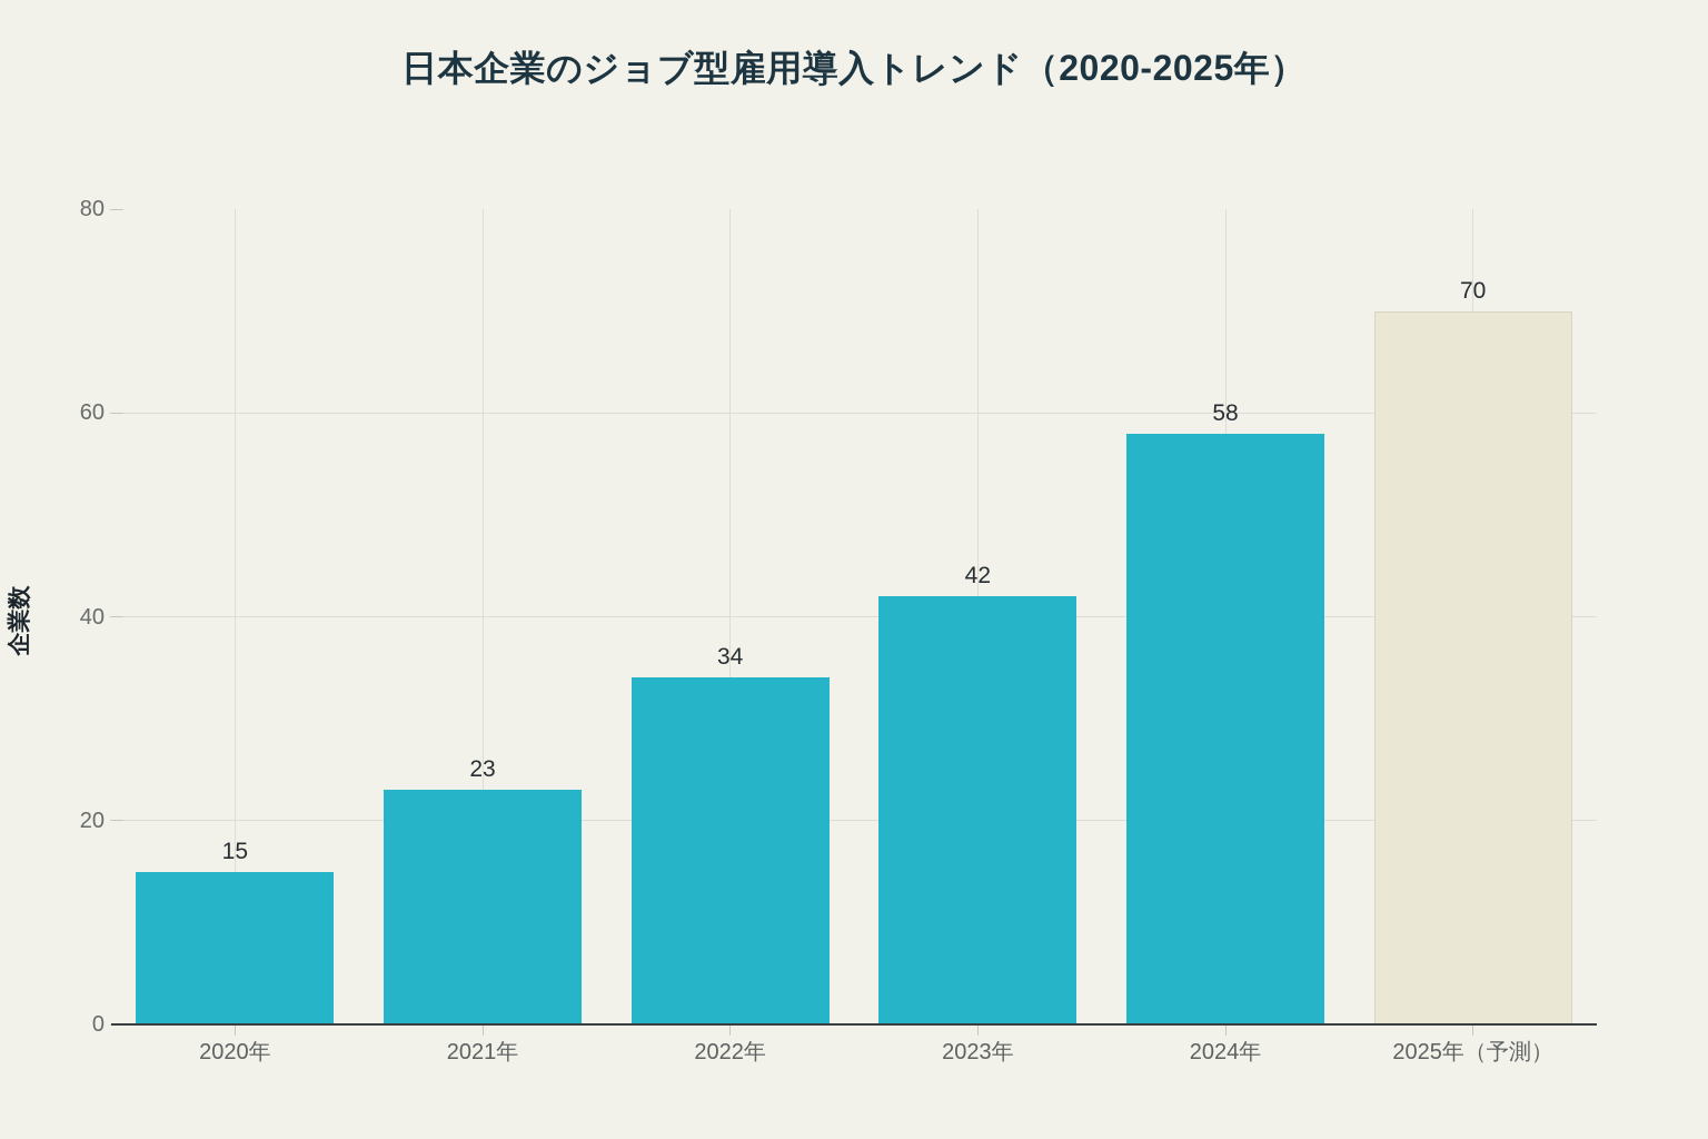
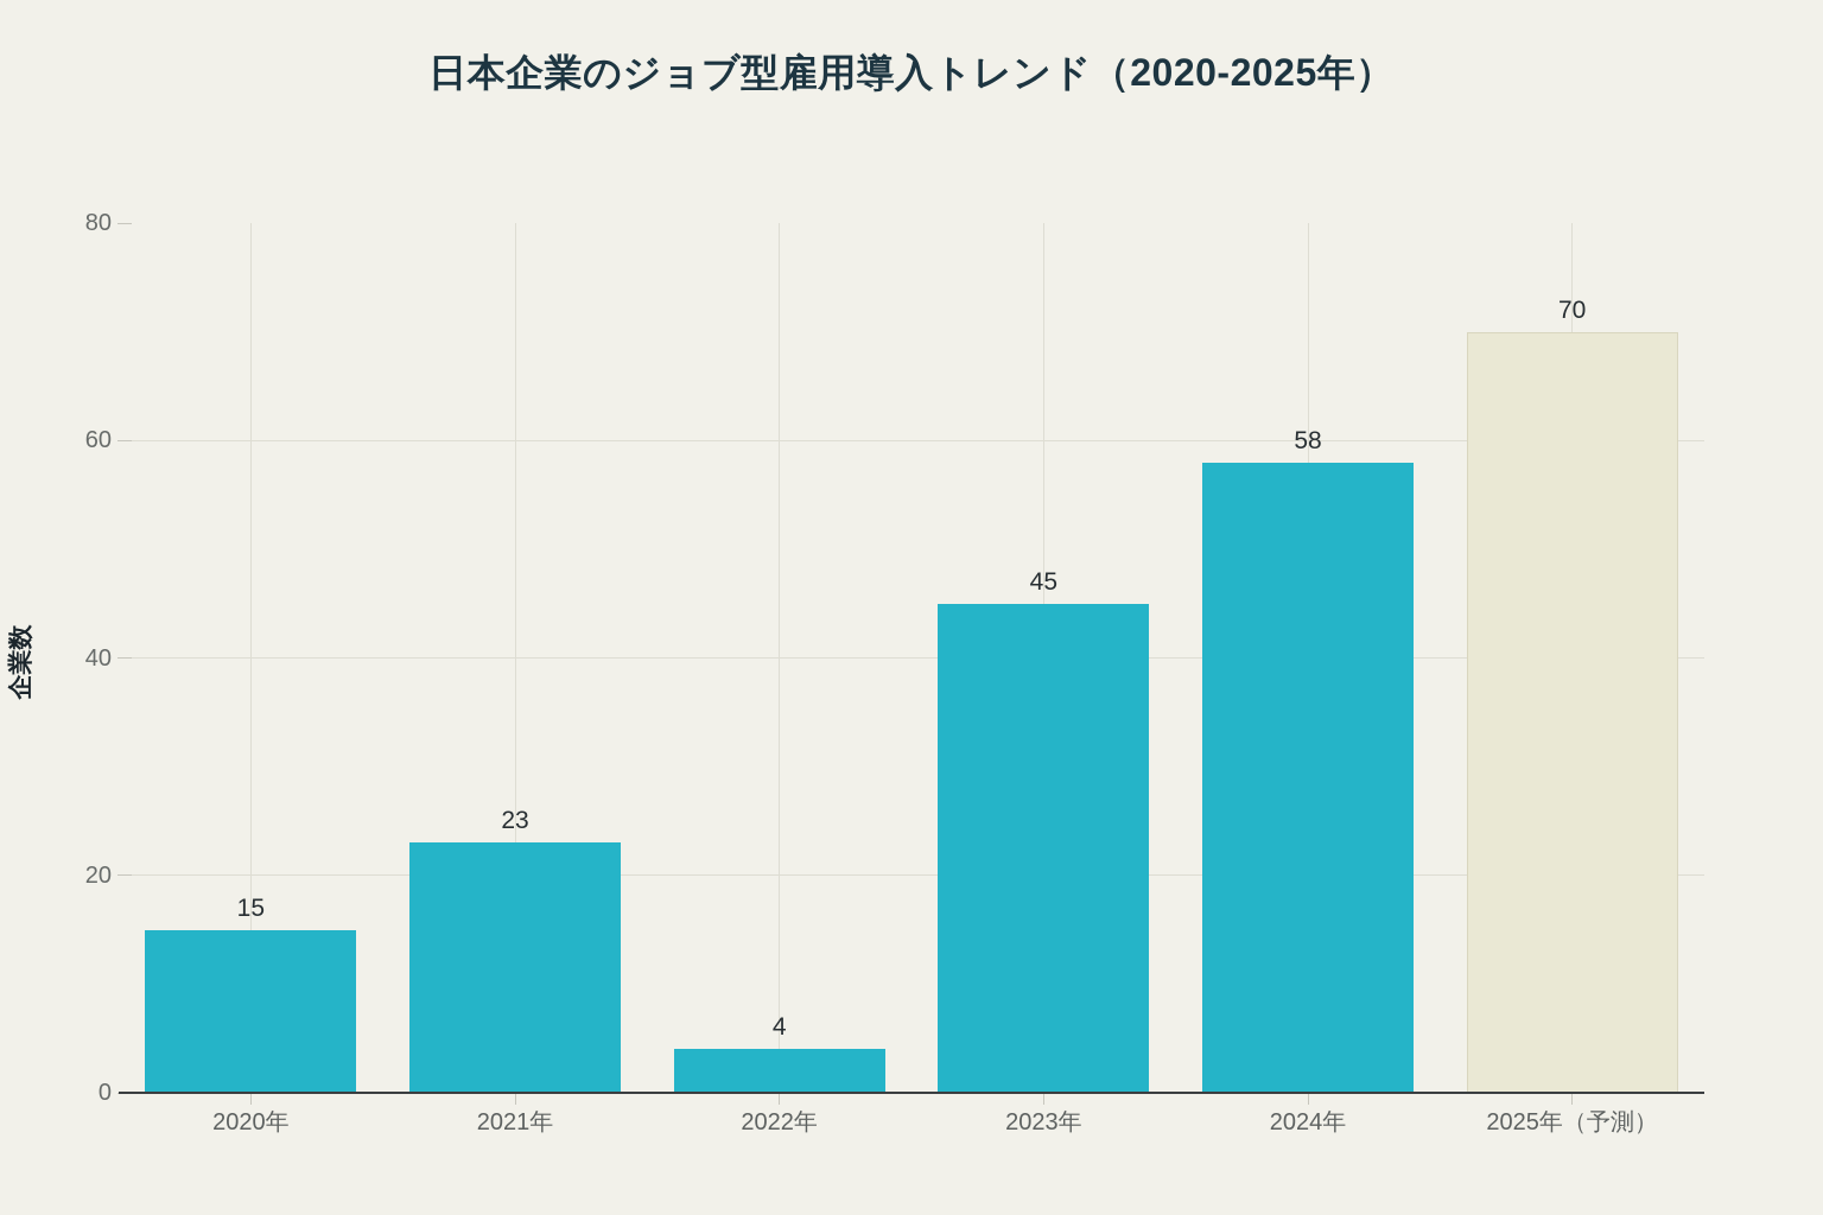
2022年: 34 -> 4
2023年: 42 -> 45
